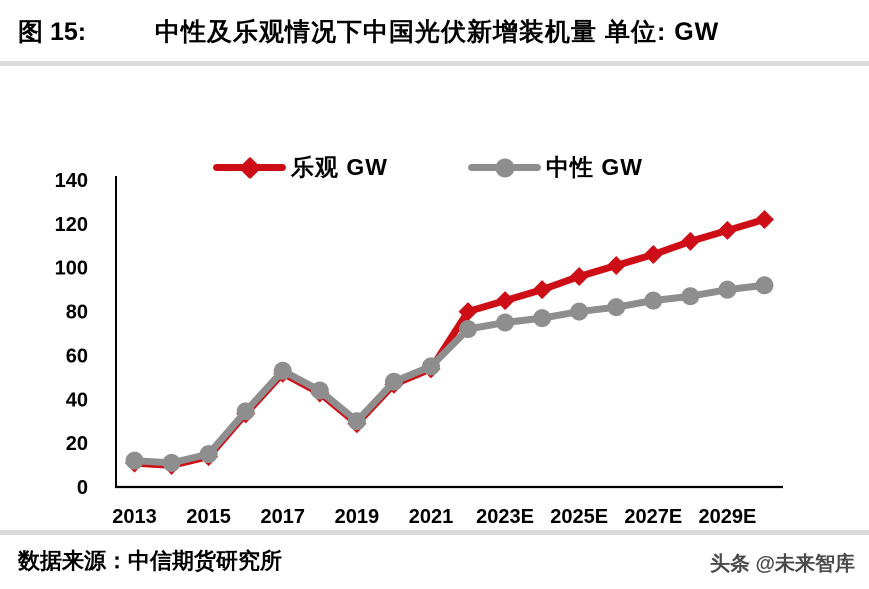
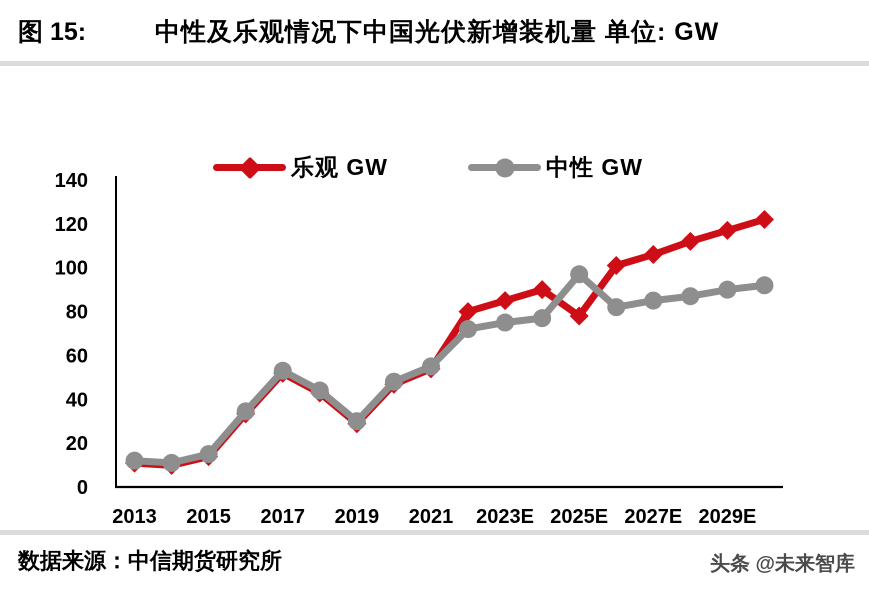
乐观 GW/2025E: 96 -> 78
中性 GW/2025E: 80 -> 97
